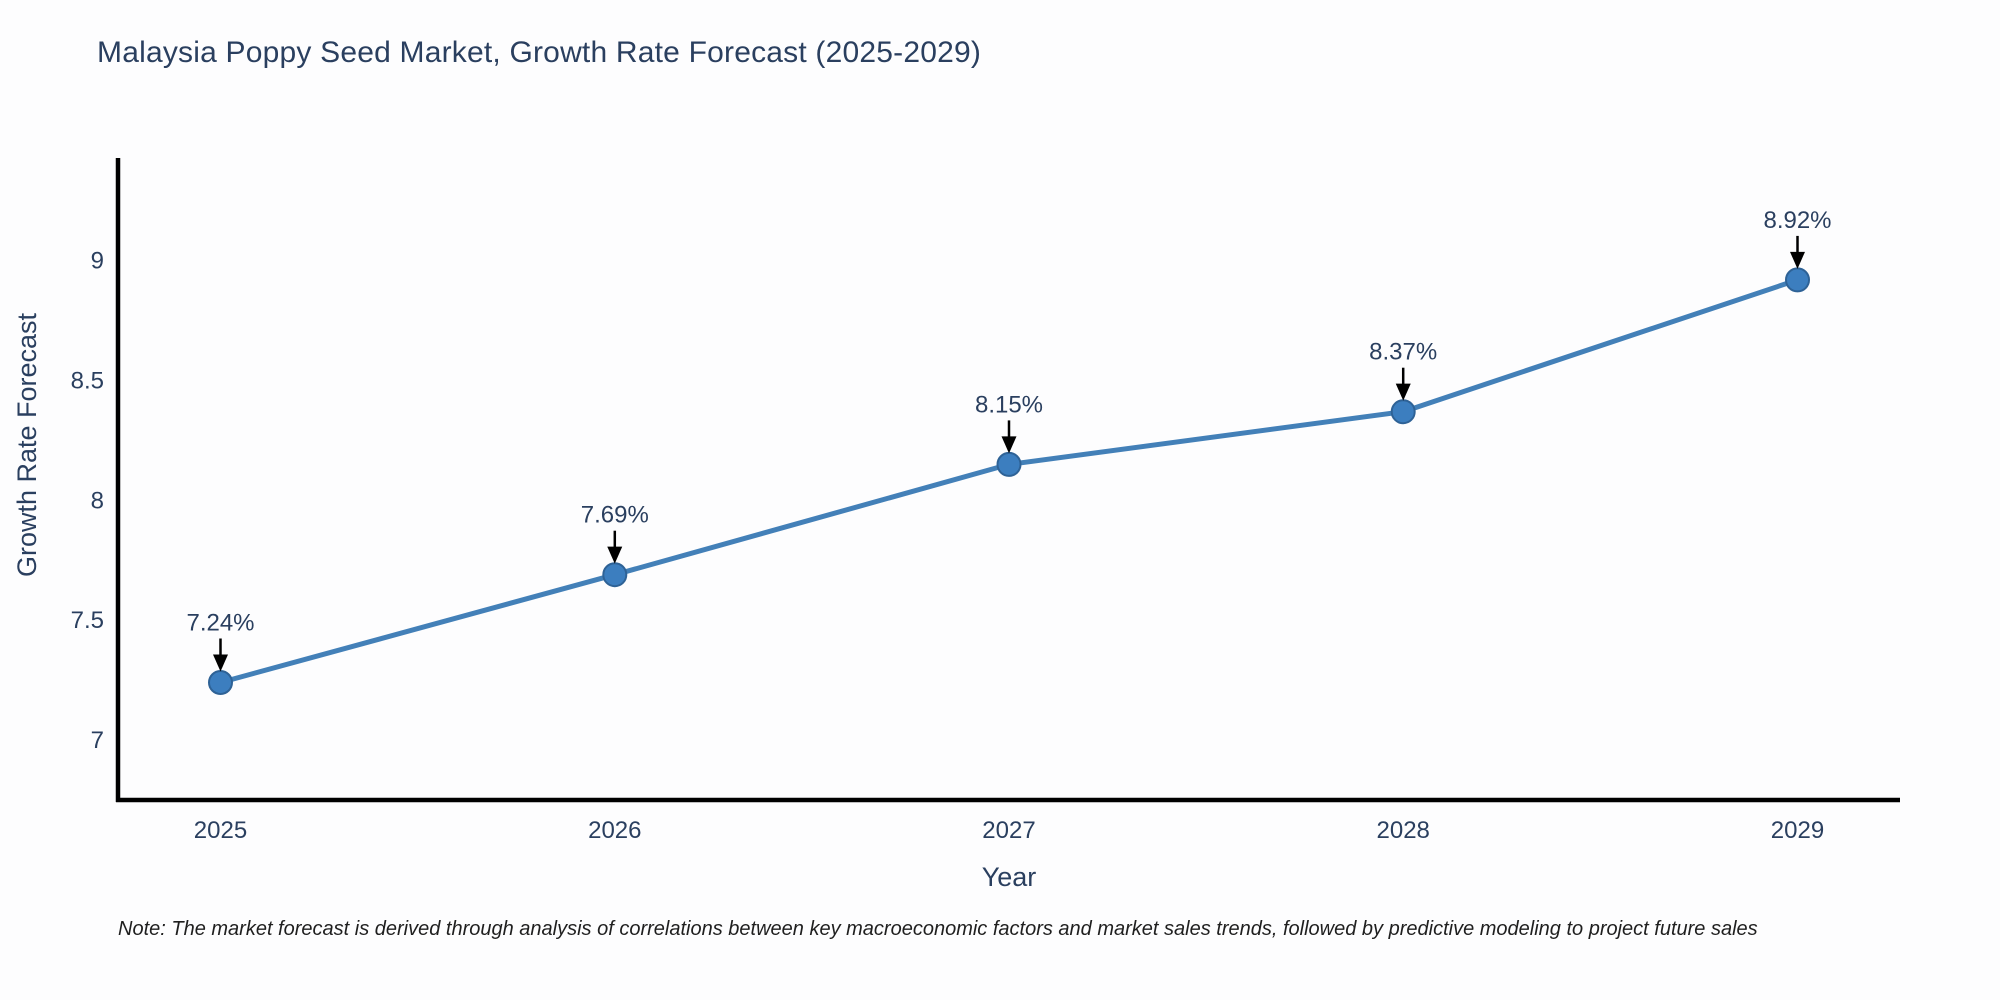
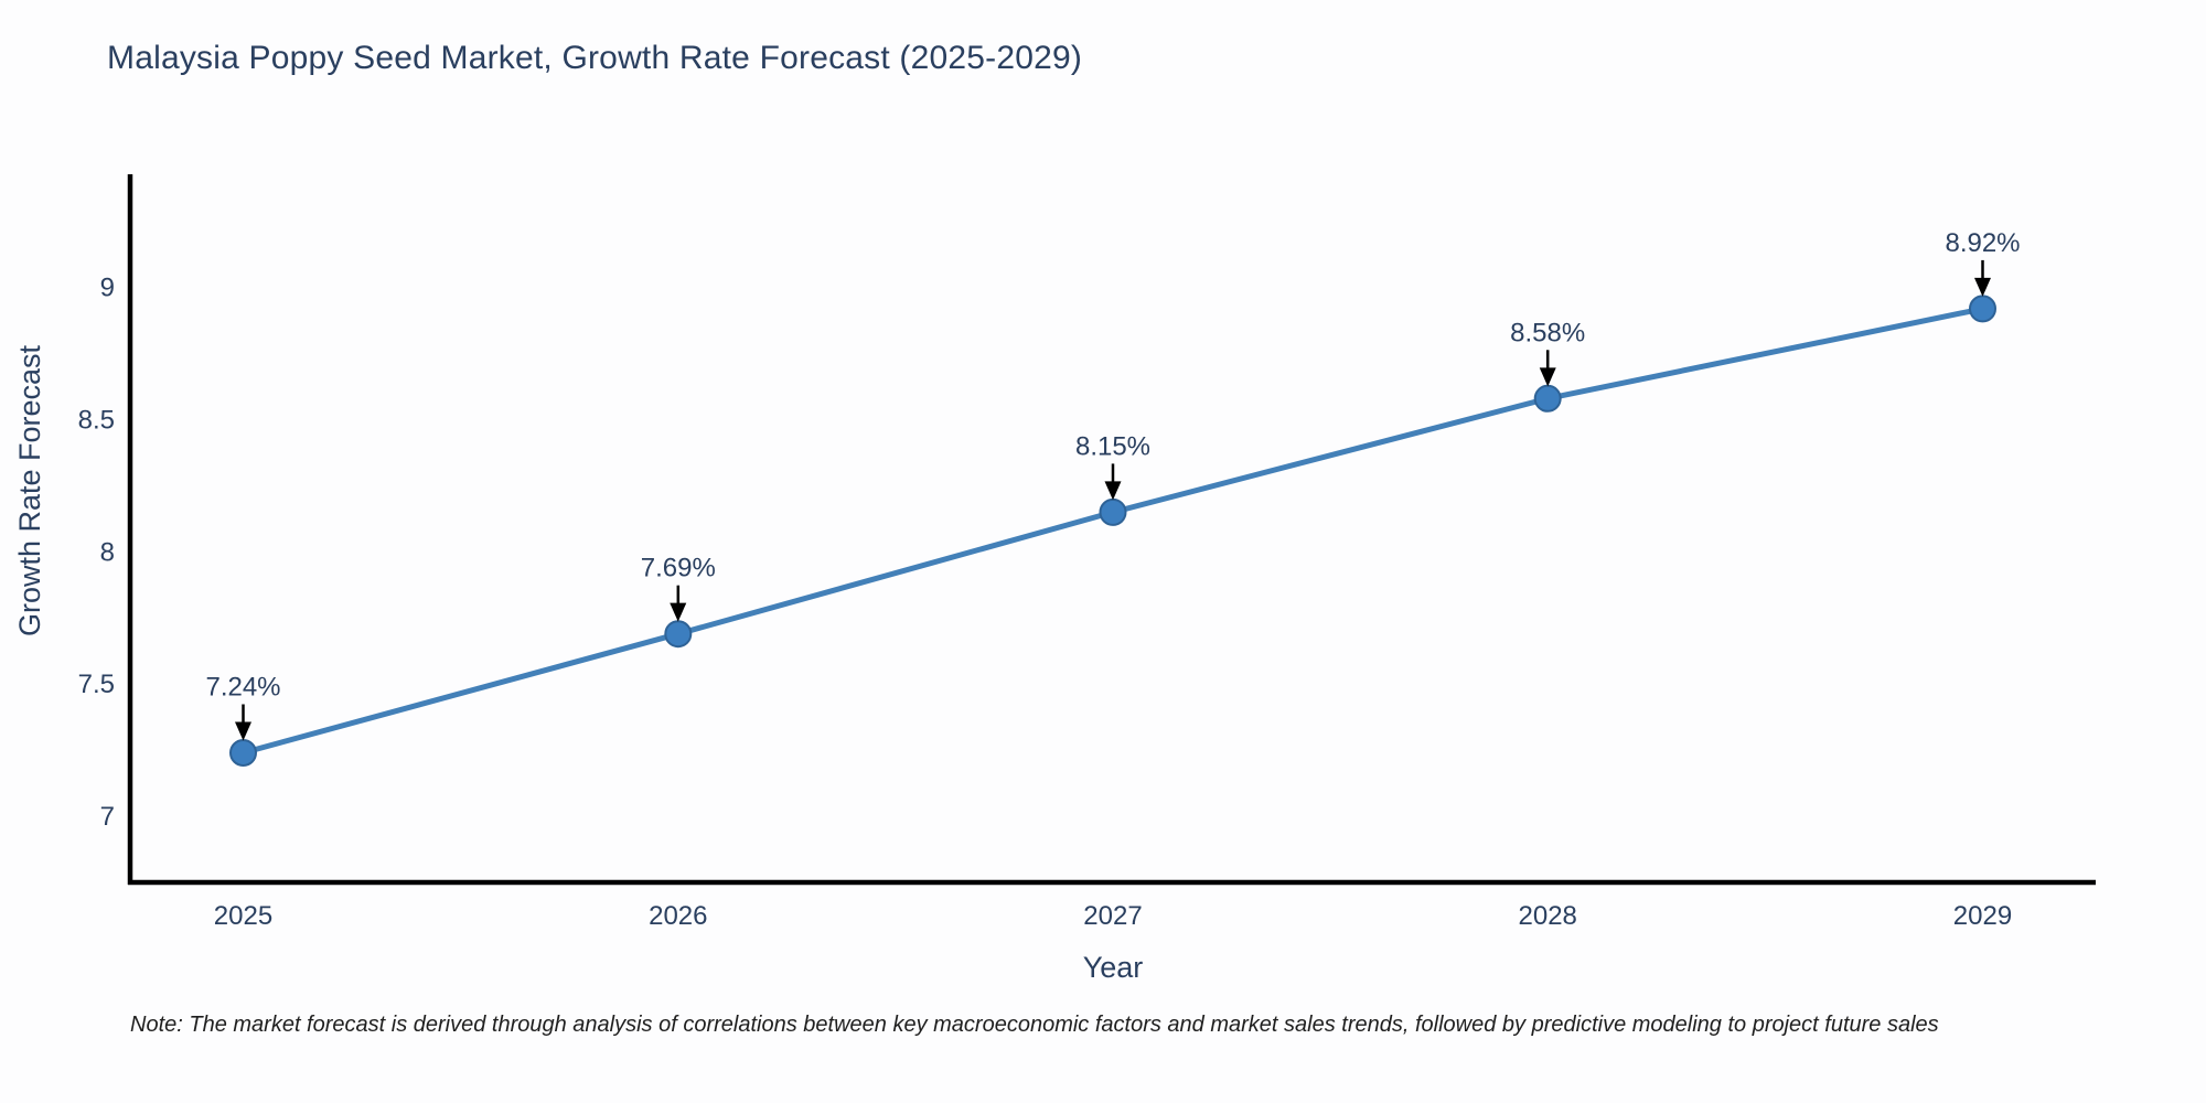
2028: 8.37% -> 8.58%
